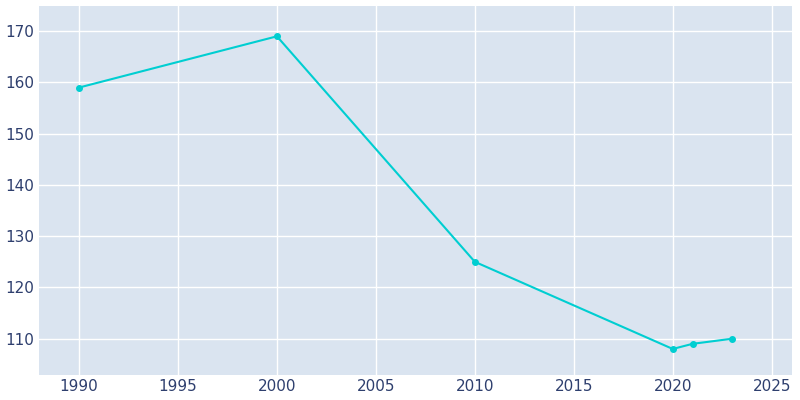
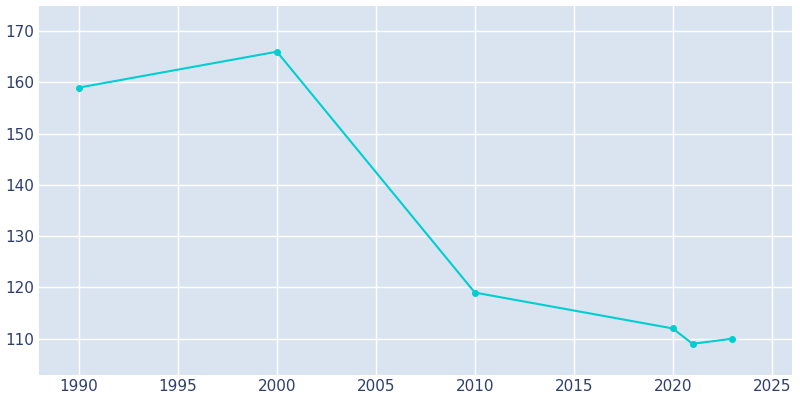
2000: 169 -> 166
2010: 125 -> 119
2020: 108 -> 112
